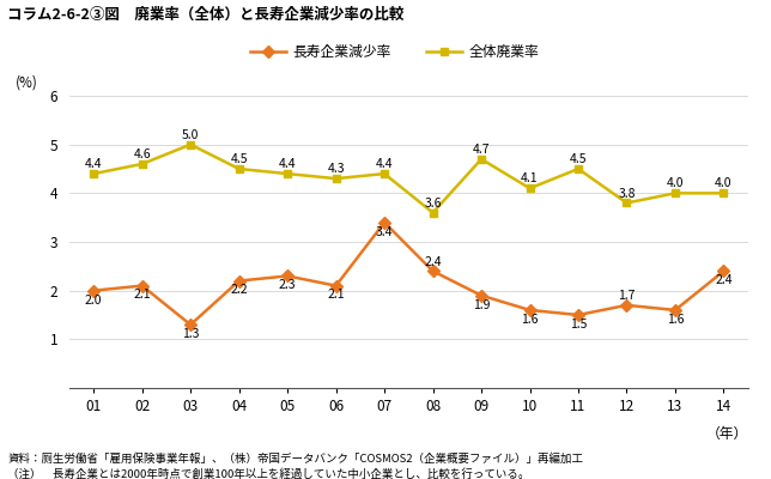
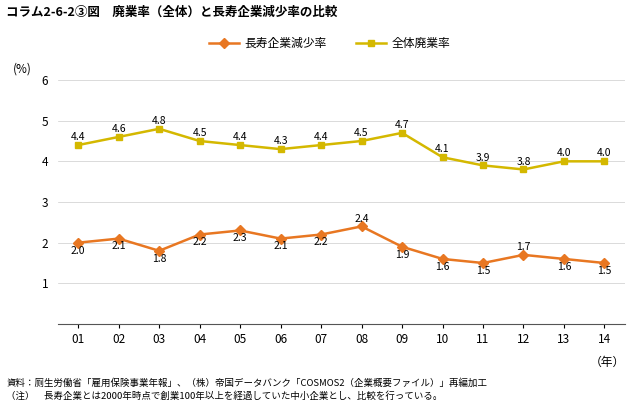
長寿企業減少率/03: 1.3 -> 1.8
全体廃業率/03: 5.0 -> 4.8
長寿企業減少率/07: 3.4 -> 2.2
全体廃業率/08: 3.6 -> 4.5
全体廃業率/11: 4.5 -> 3.9
長寿企業減少率/14: 2.4 -> 1.5
